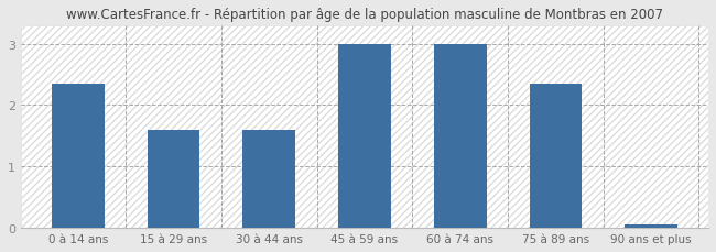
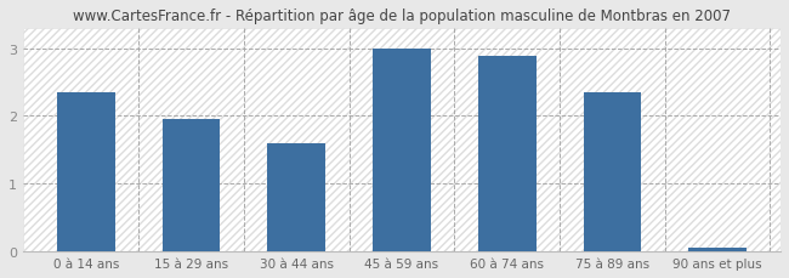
15 à 29 ans: 1.60 -> 1.96
60 à 74 ans: 3.00 -> 2.88
